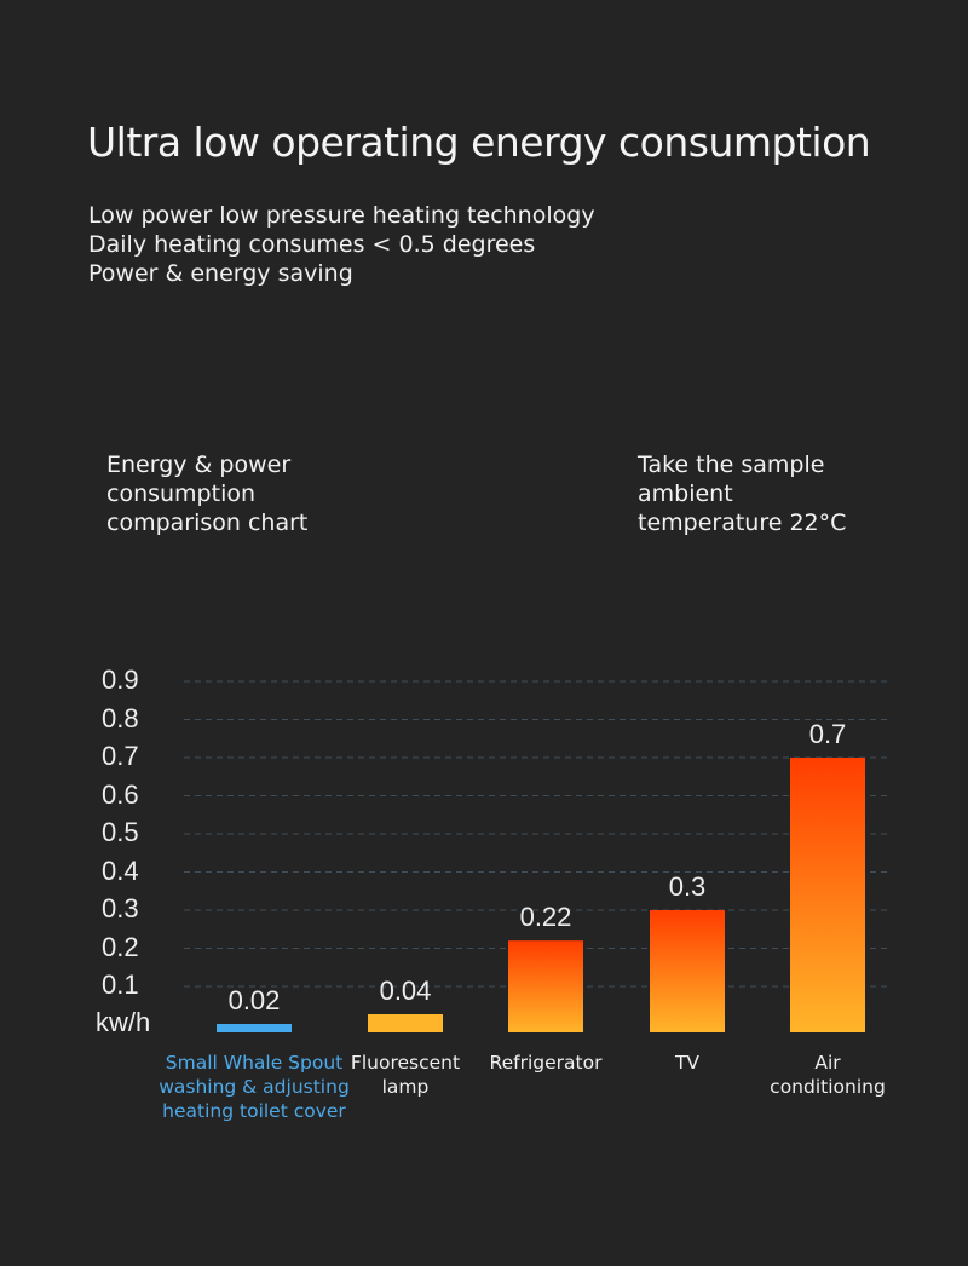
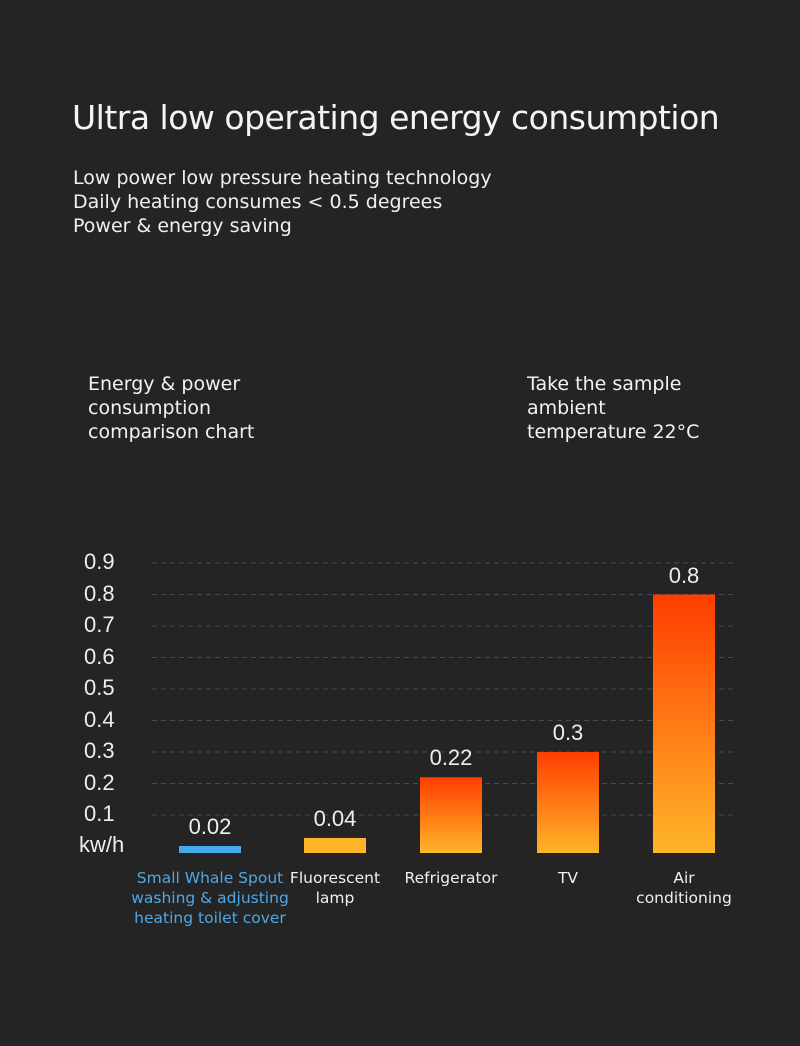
Air conditioning: 0.7 -> 0.8
